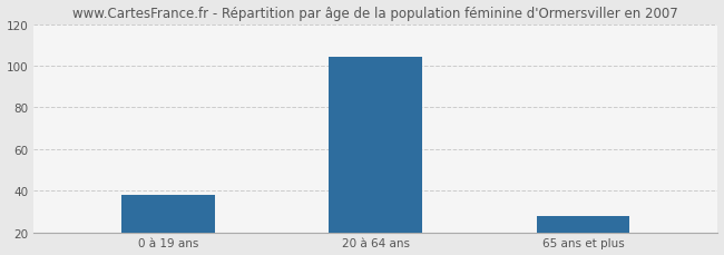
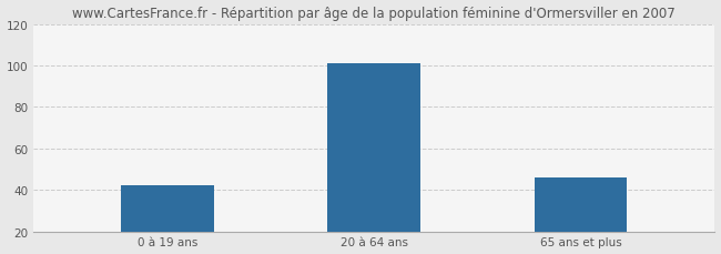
0 à 19 ans: 38 -> 42
20 à 64 ans: 104 -> 101
65 ans et plus: 28 -> 46
